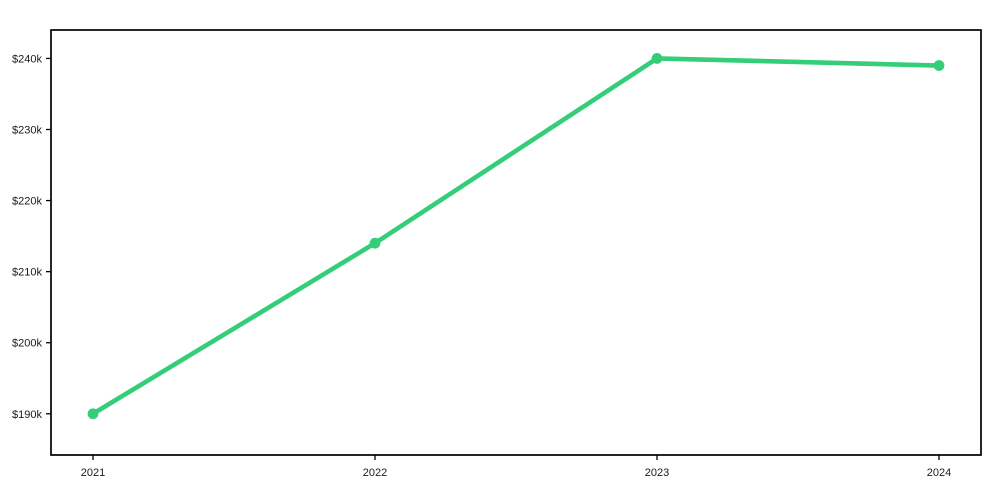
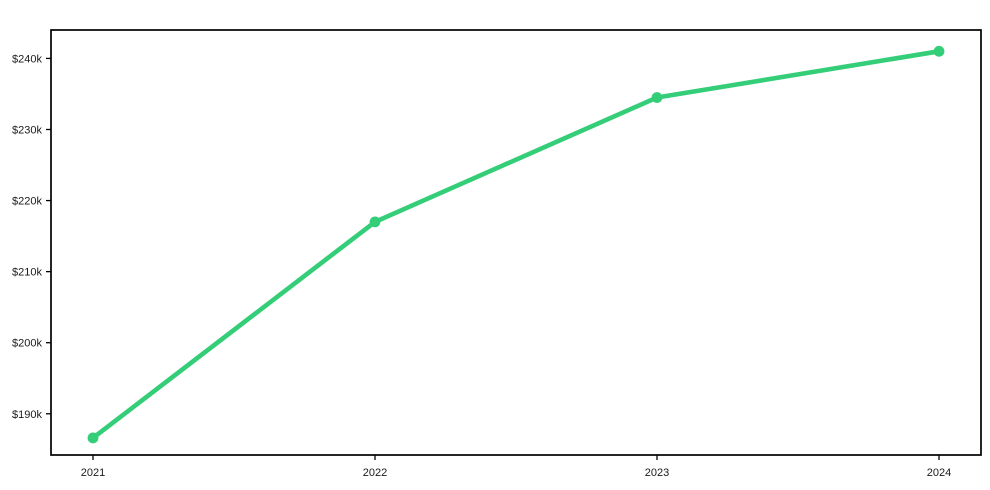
2021: $190k -> $187k
2022: $214k -> $217k
2023: $240k -> $234k
2024: $239k -> $241k
